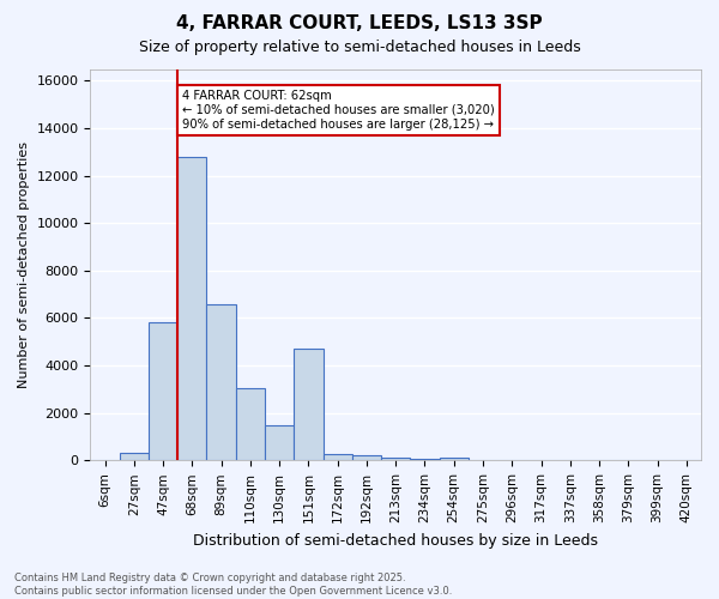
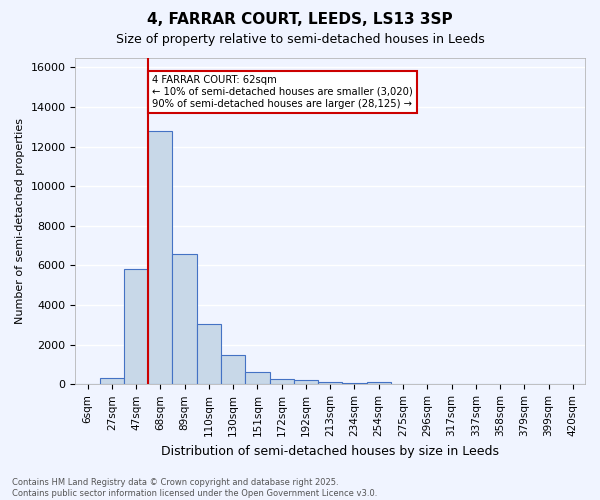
151sqm: 4700 -> 600
